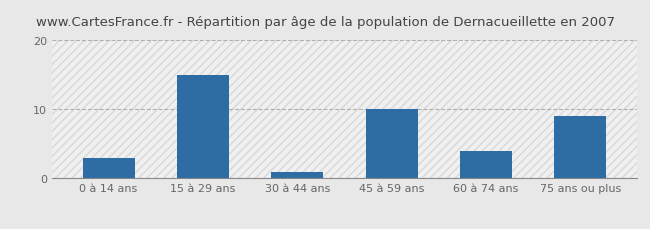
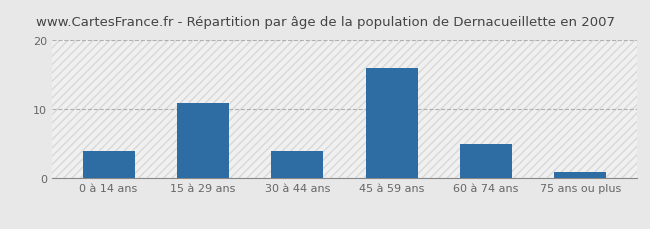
0 à 14 ans: 3 -> 4
15 à 29 ans: 15 -> 11
30 à 44 ans: 1 -> 4
45 à 59 ans: 10 -> 16
60 à 74 ans: 4 -> 5
75 ans ou plus: 9 -> 1
